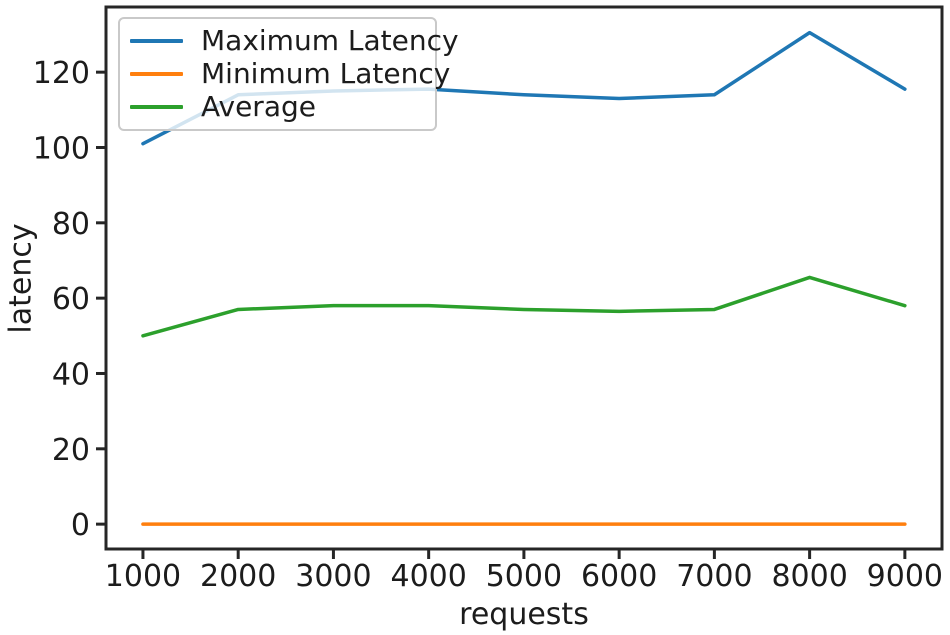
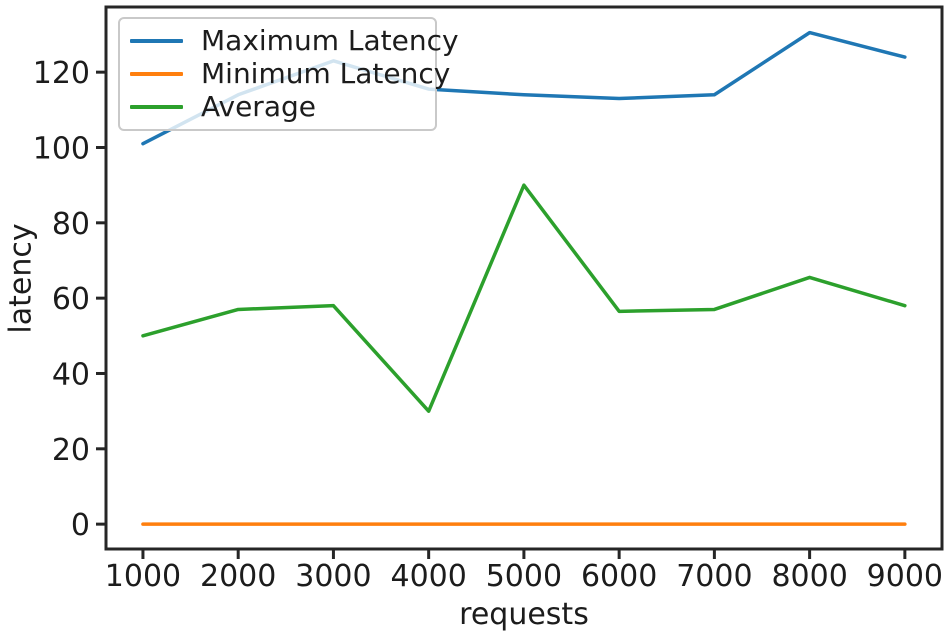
Maximum Latency/3000: 115 -> 123
Average/4000: 58 -> 30
Average/5000: 57 -> 90
Maximum Latency/9000: 116 -> 124
